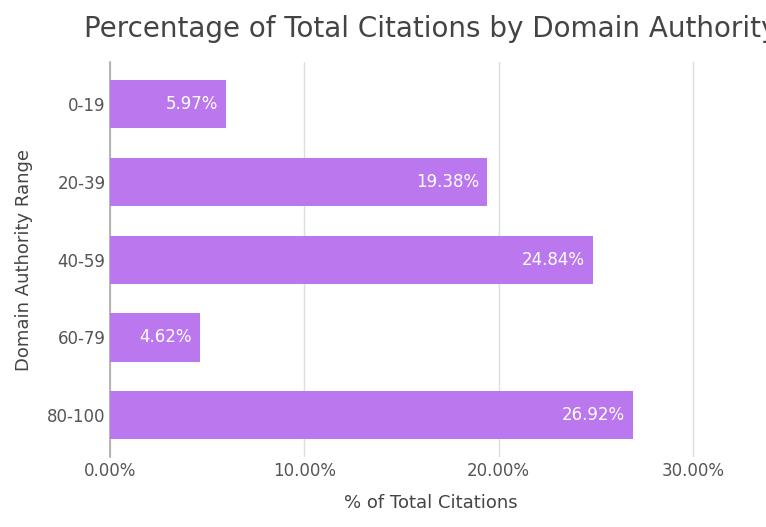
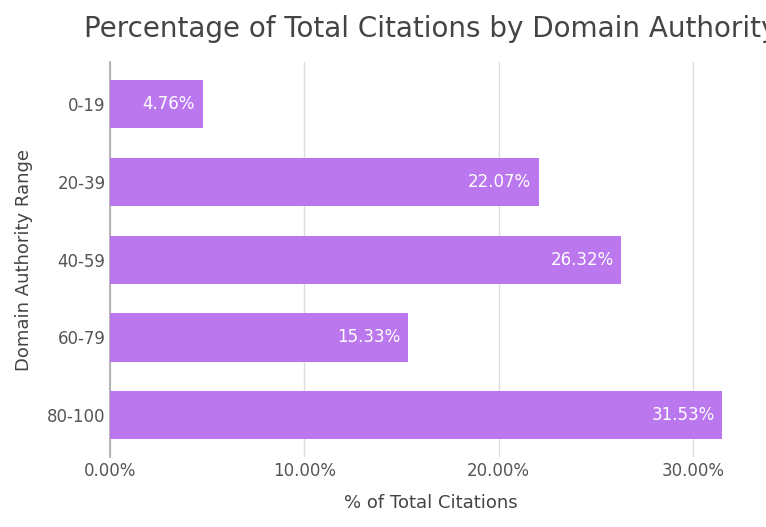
0-19: 5.97% -> 4.76%
20-39: 19.38% -> 22.07%
40-59: 24.84% -> 26.32%
60-79: 4.62% -> 15.33%
80-100: 26.92% -> 31.53%
